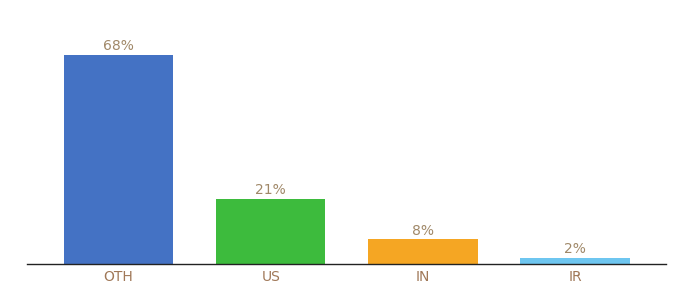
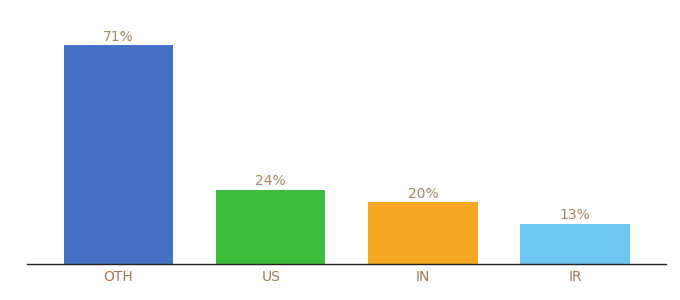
OTH: 68% -> 71%
US: 21% -> 24%
IN: 8% -> 20%
IR: 2% -> 13%
